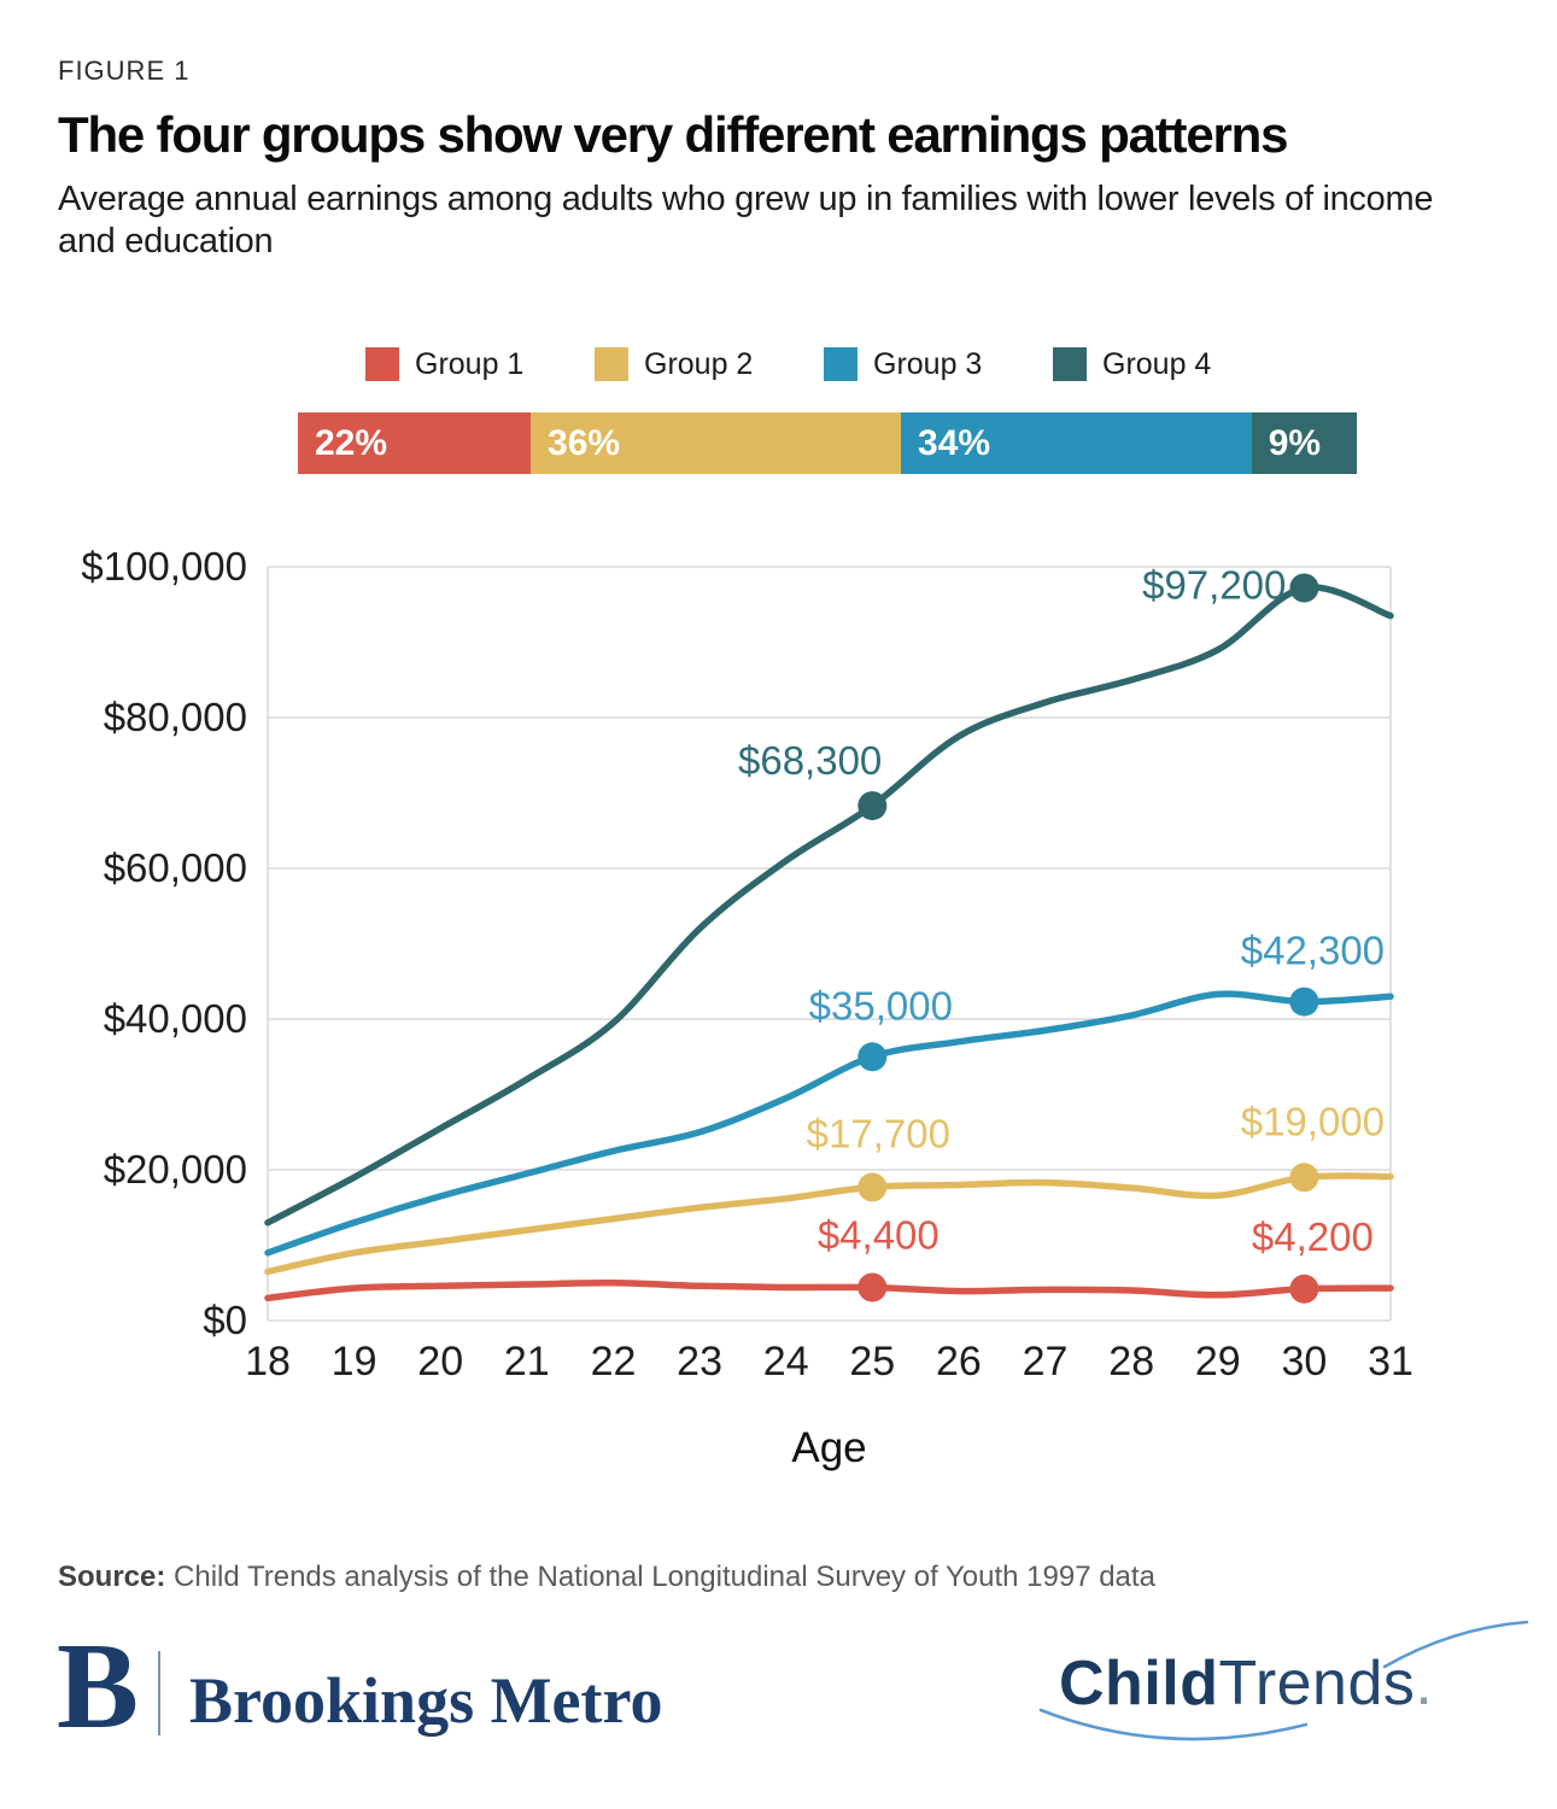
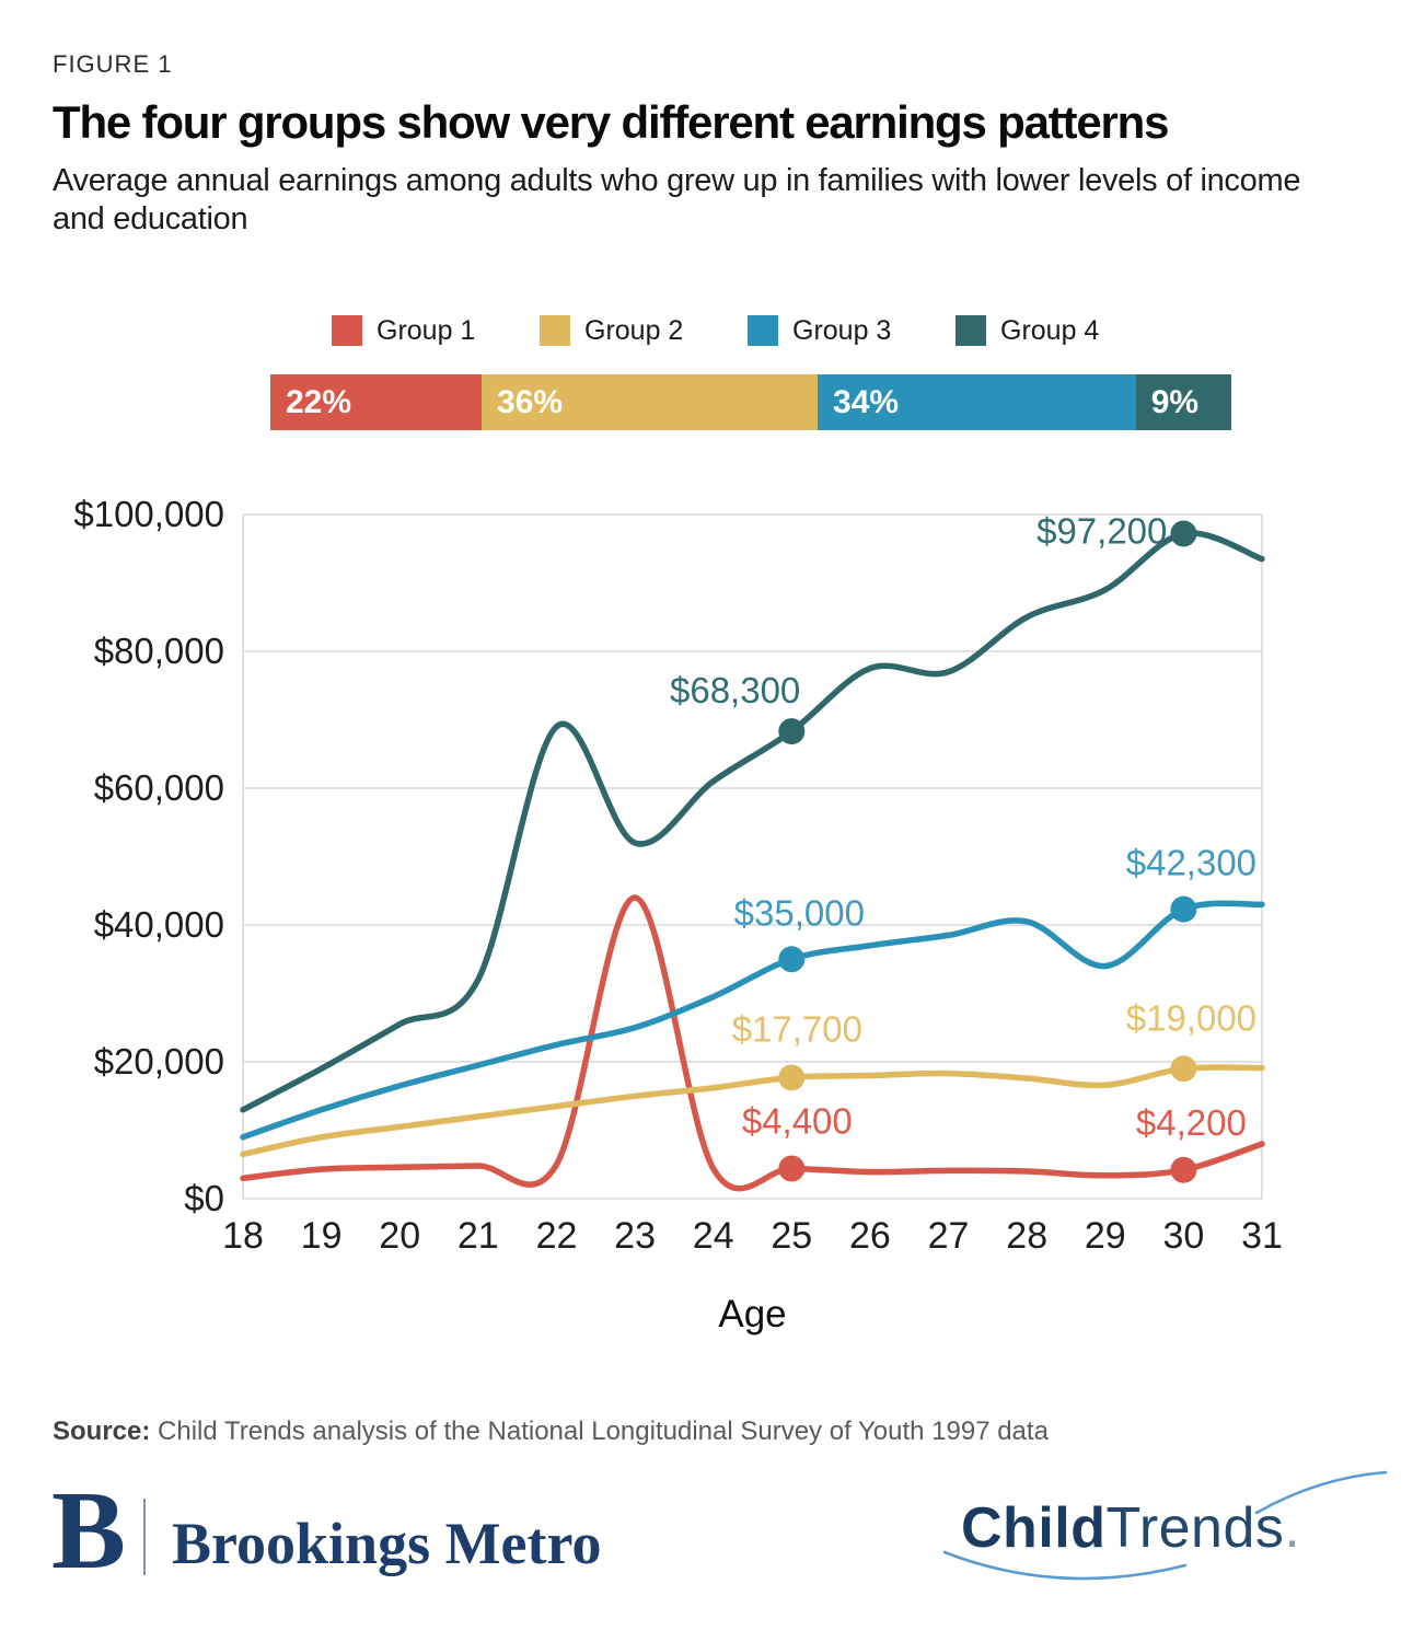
Group 4/22: $40000 -> $69000
Group 1/23: $5000 -> $44000
Group 4/27: $82000 -> $77000
Group 3/29: $43000 -> $34000
Group 1/31: $4000 -> $8000
